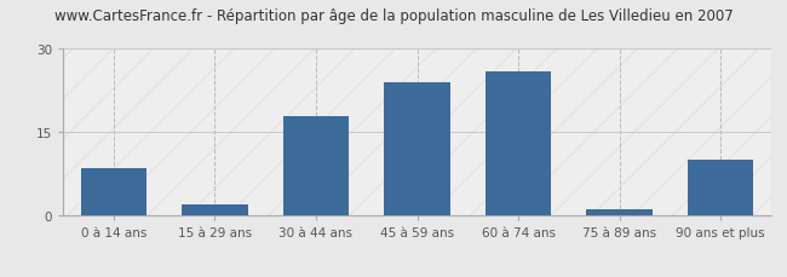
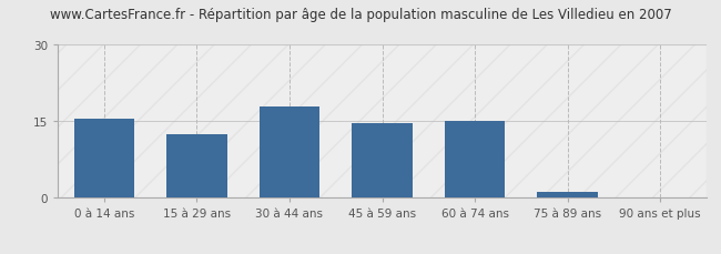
0 à 14 ans: 8.5 -> 15.5
15 à 29 ans: 2.0 -> 12.5
45 à 59 ans: 24.0 -> 14.7
60 à 74 ans: 26.0 -> 15.1
90 ans et plus: 10.0 -> 0.1
